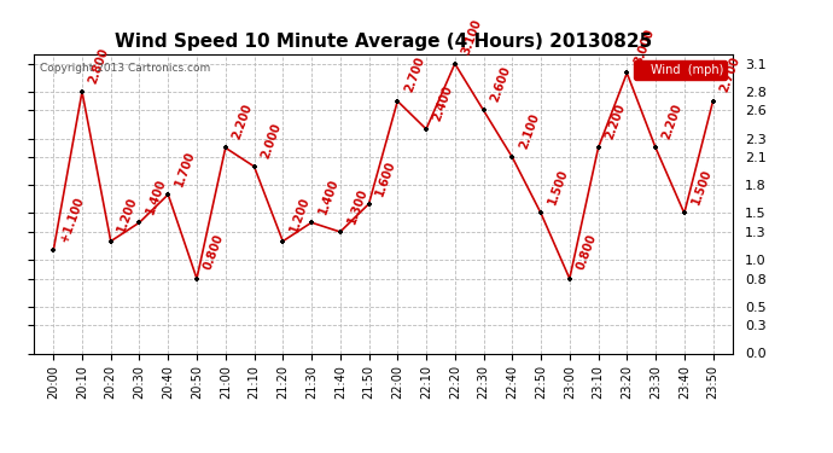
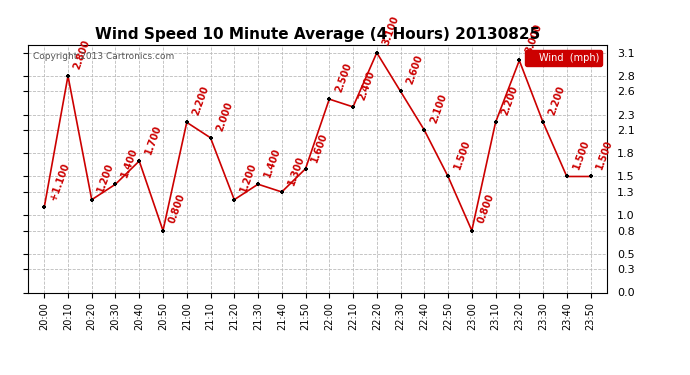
22:00: 2.700 -> 2.500
23:50: 2.700 -> 1.500
